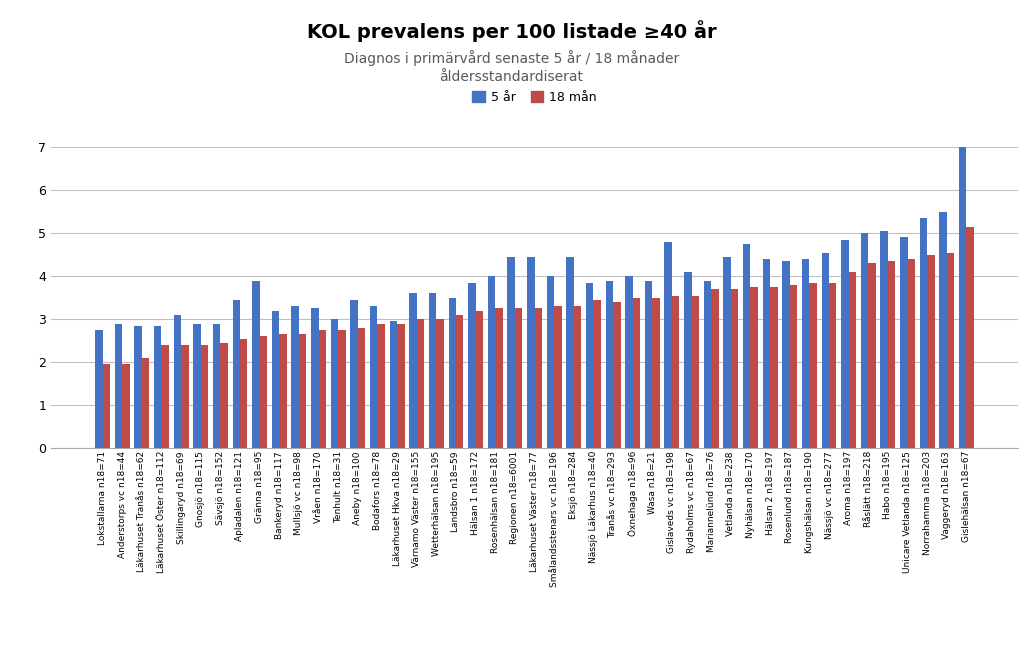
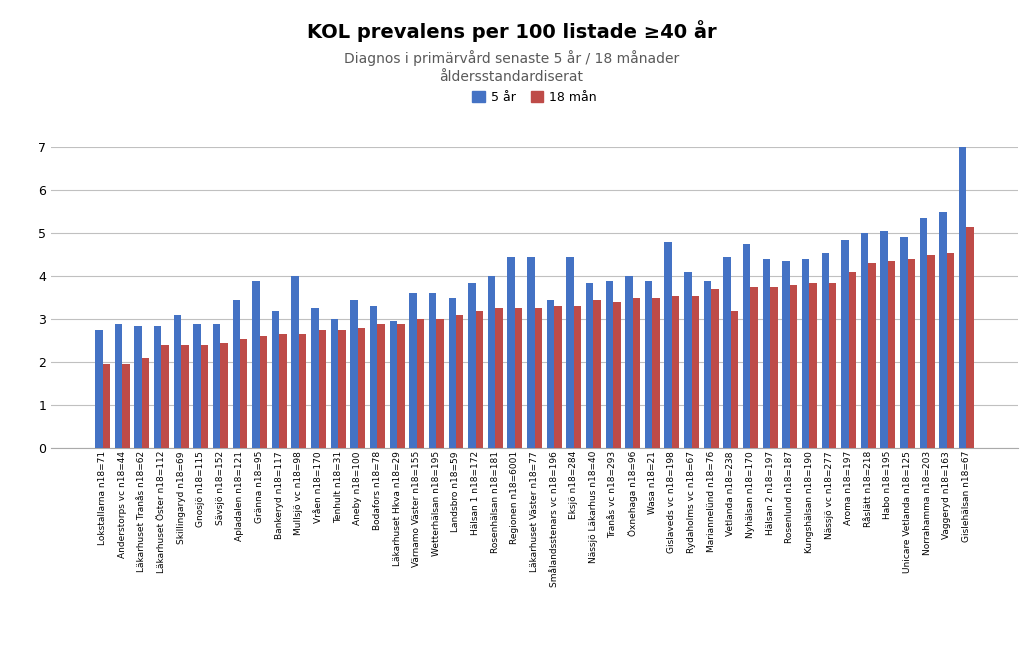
5 år/Mullsjö vc n18=98: 3.30 -> 4.00
5 år/Smålandsstenars vc n18=196: 4.00 -> 3.45
18 mån/Vetlanda n18=238: 3.70 -> 3.20
